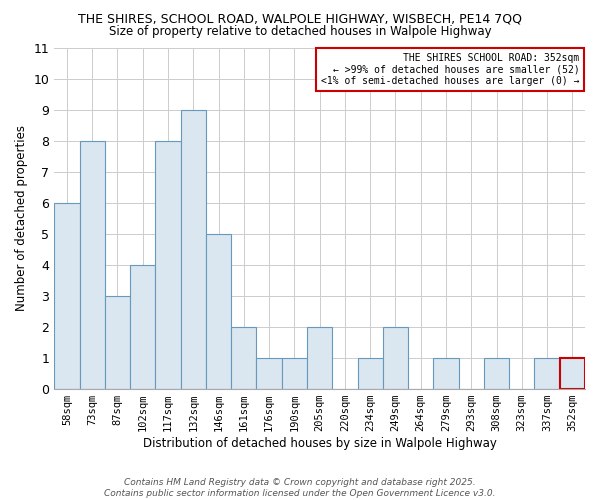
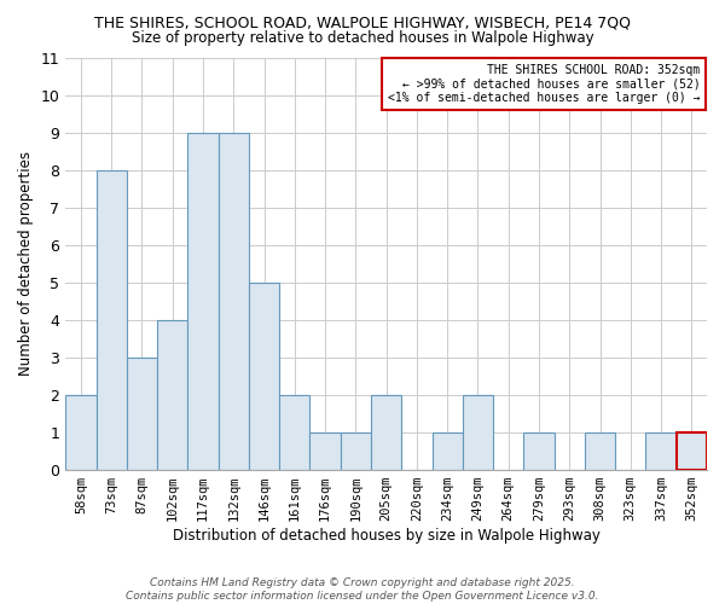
58sqm: 6 -> 2
117sqm: 8 -> 9
